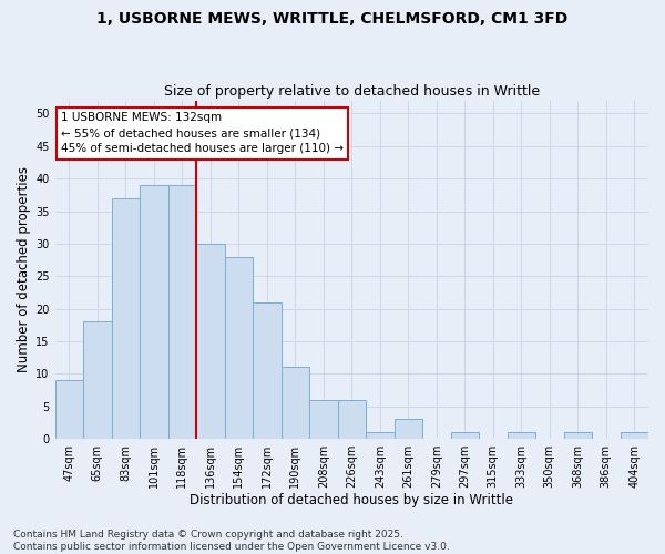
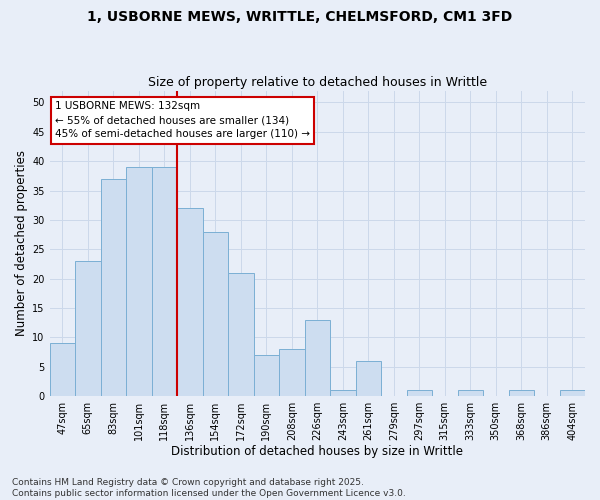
65sqm: 18 -> 23
136sqm: 30 -> 32
190sqm: 11 -> 7
208sqm: 6 -> 8
226sqm: 6 -> 13
261sqm: 3 -> 6
